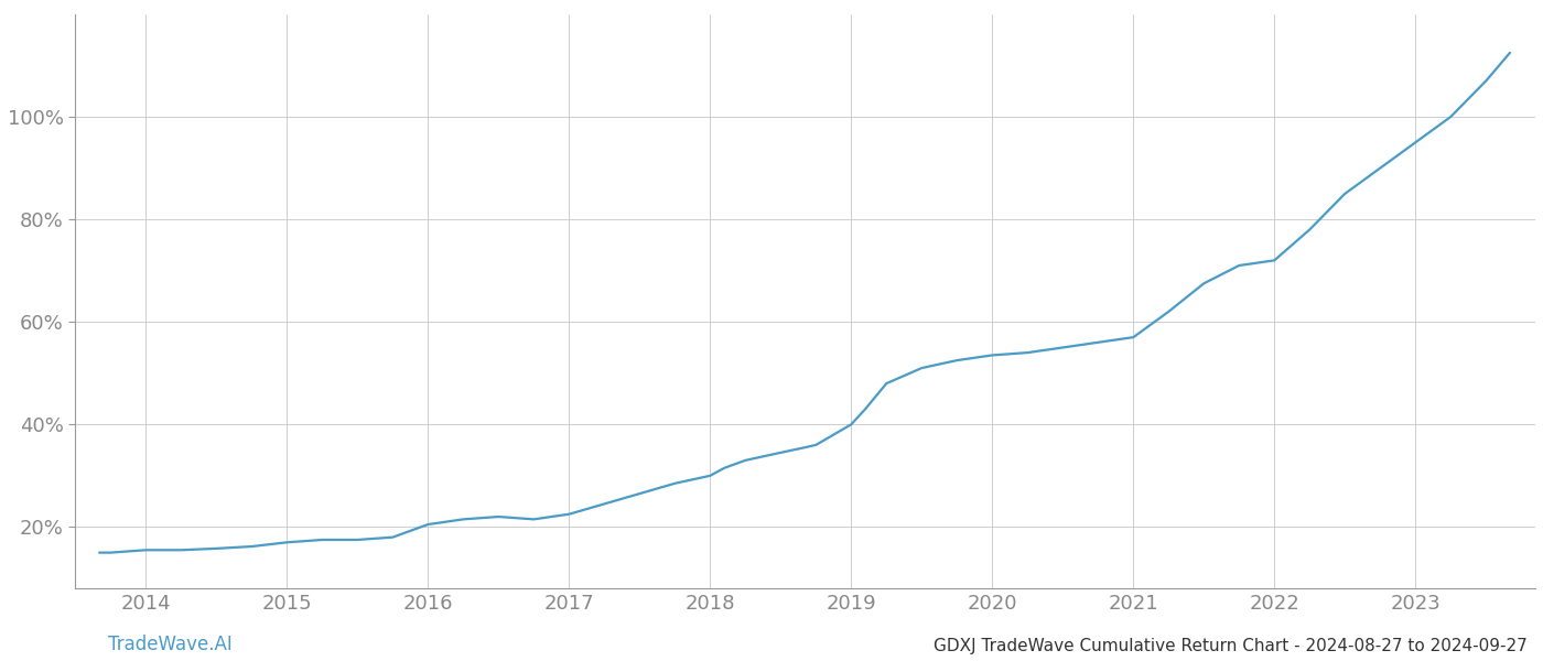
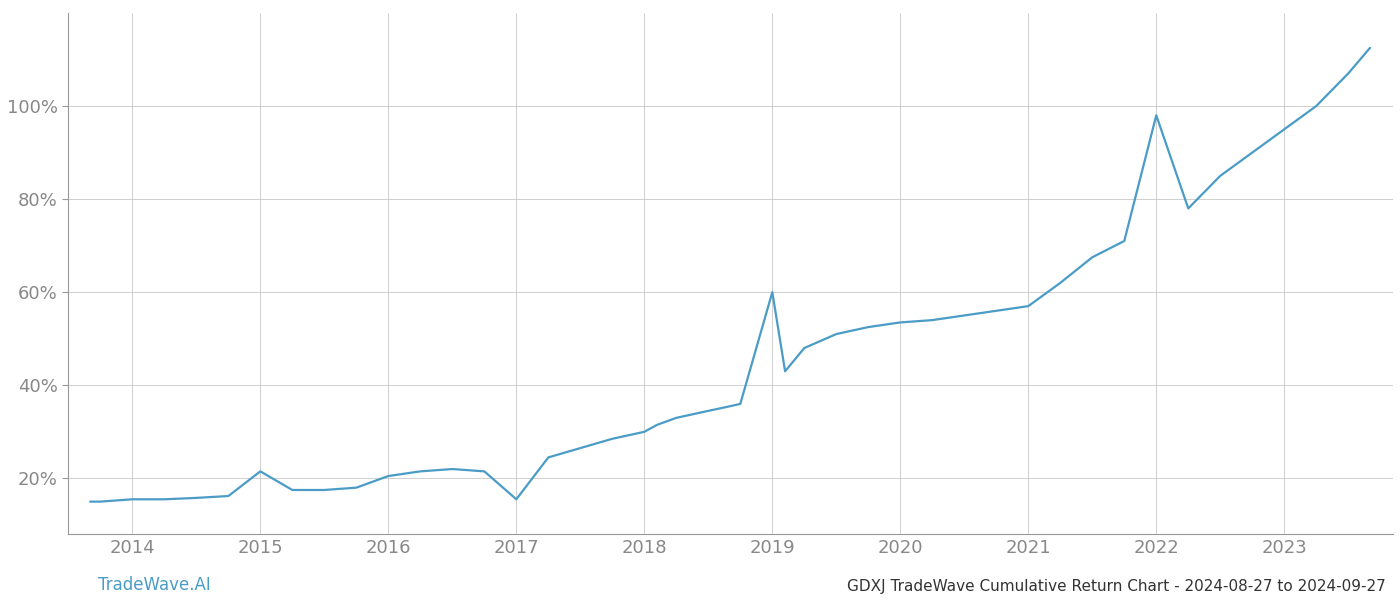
2015: 17.0% -> 21.5%
2017: 22.5% -> 15.5%
2019: 40.0% -> 60.0%
2022: 72.0% -> 98.0%
